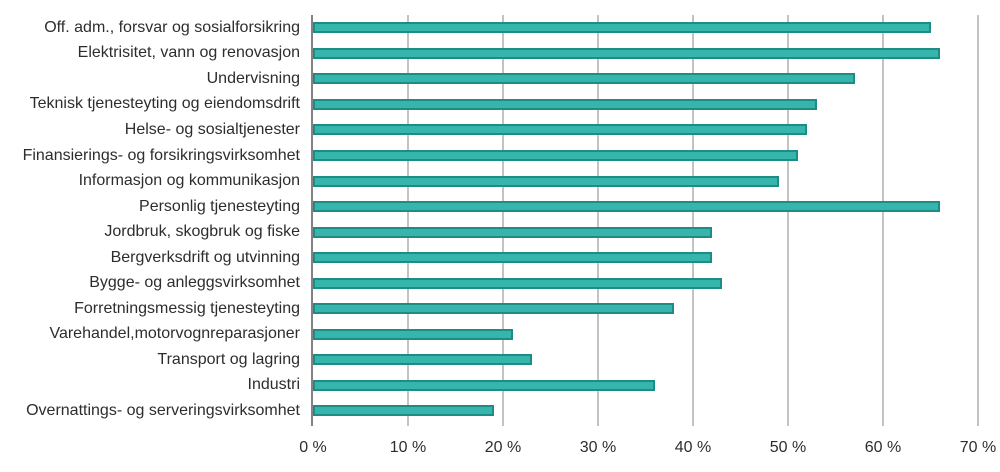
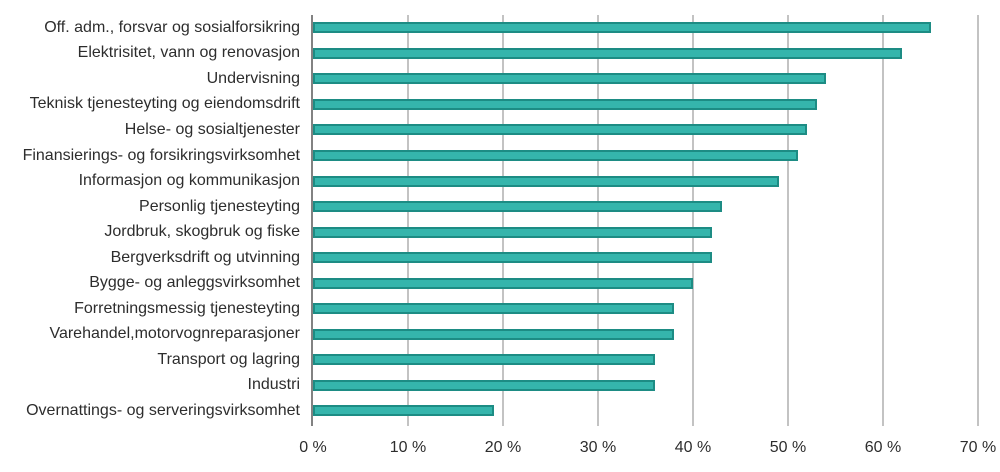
Elektrisitet, vann og renovasjon: 66% -> 62%
Undervisning: 57% -> 54%
Personlig tjenesteyting: 66% -> 43%
Bygge- og anleggsvirksomhet: 43% -> 40%
Varehandel,motorvognreparasjoner: 21% -> 38%
Transport og lagring: 23% -> 36%
